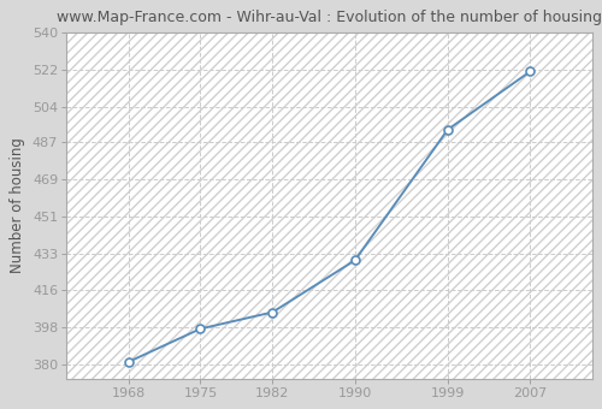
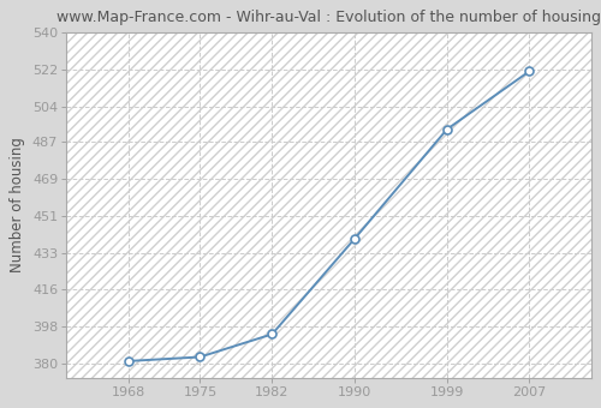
1975: 397 -> 383
1982: 405 -> 394
1990: 430 -> 440
